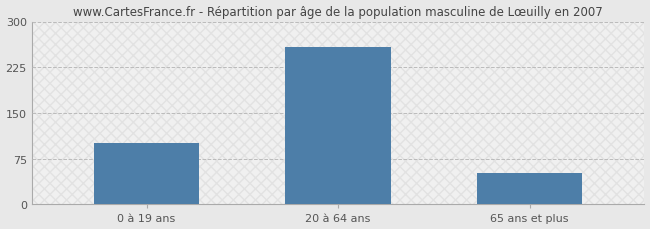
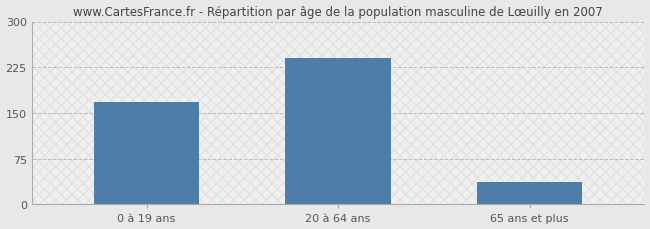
0 à 19 ans: 100 -> 168
20 à 64 ans: 258 -> 240
65 ans et plus: 52 -> 36
